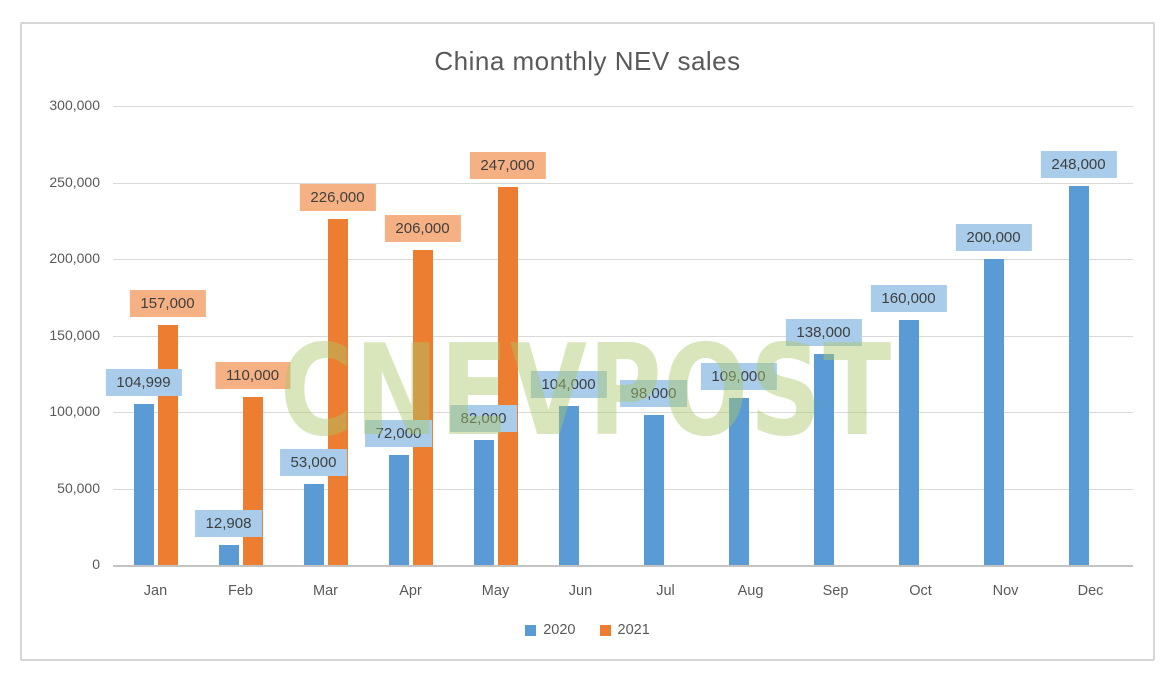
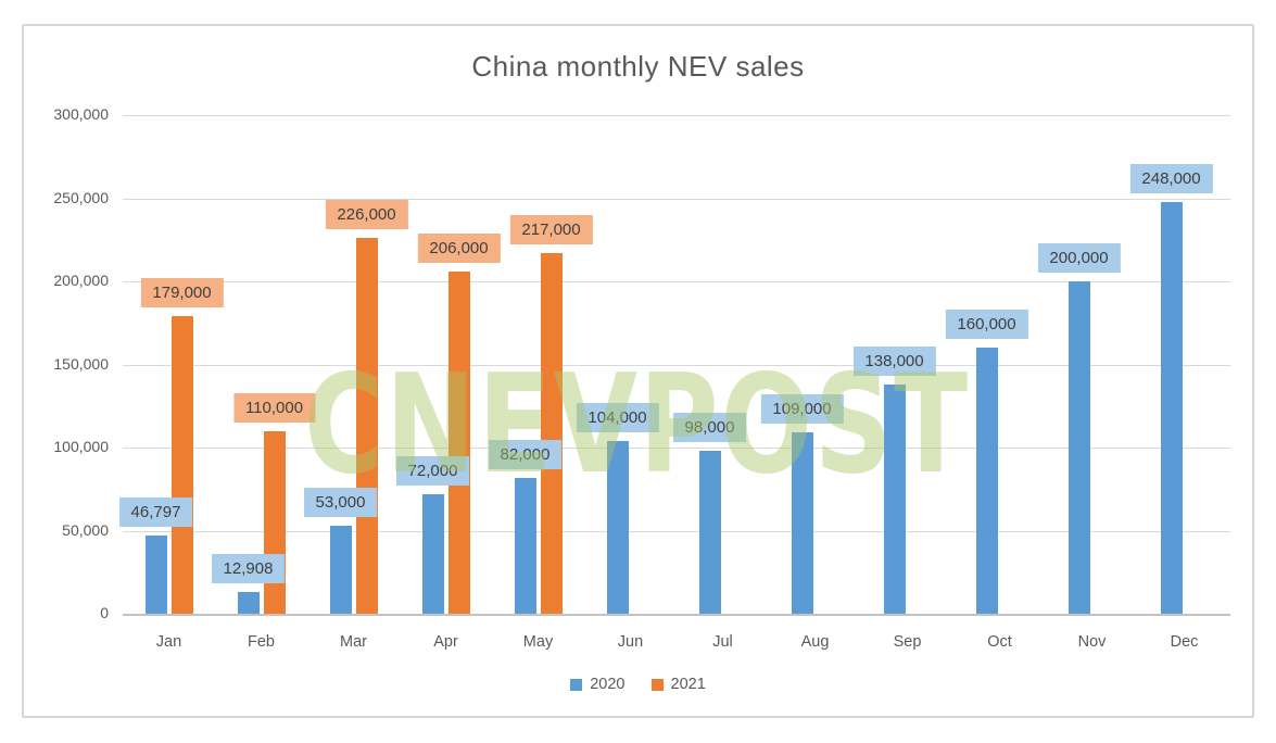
2020/Jan: 104,999 -> 46,797
2021/Jan: 157,000 -> 179,000
2021/May: 247,000 -> 217,000
